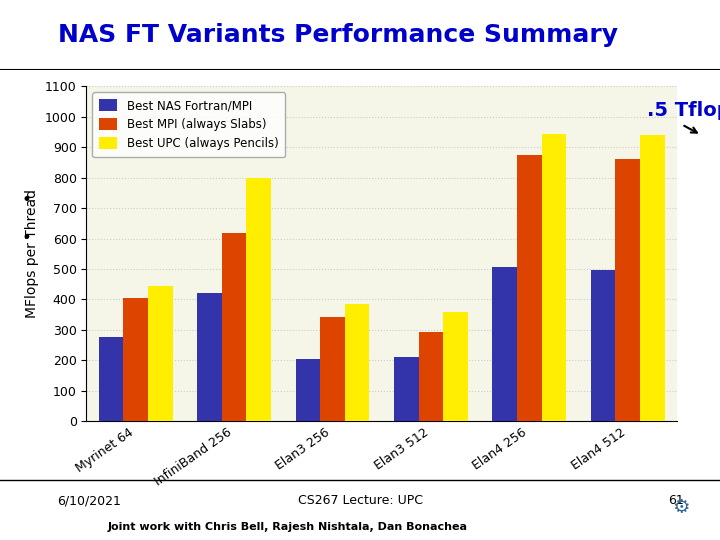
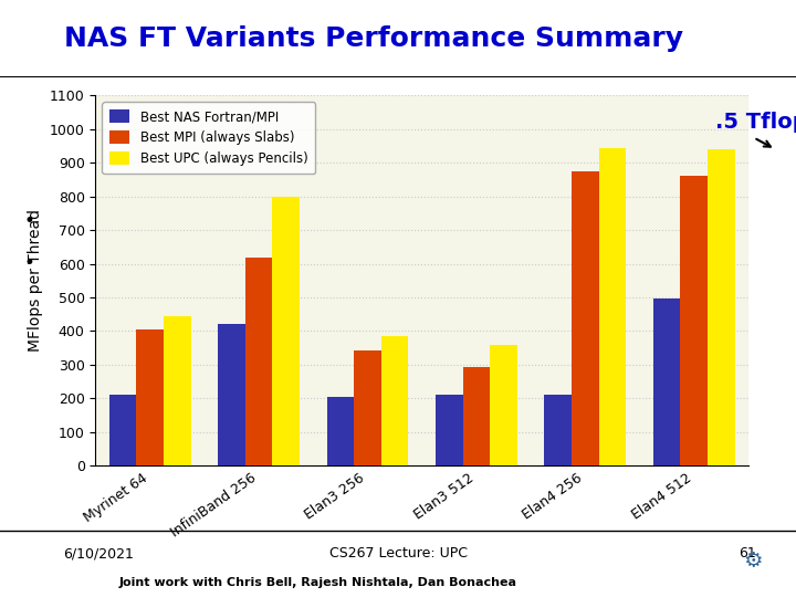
Best NAS Fortran/MPI/Myrinet 64: 278 -> 210
Best NAS Fortran/MPI/Elan4 256: 505 -> 210
